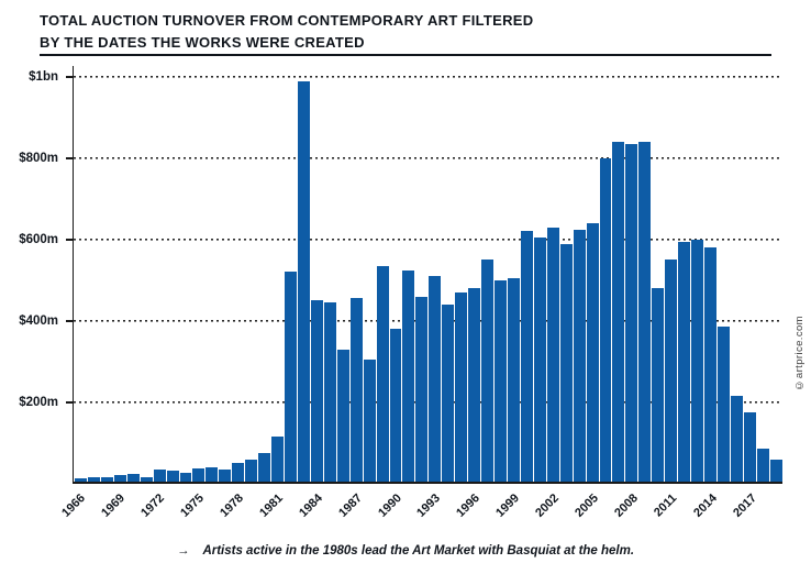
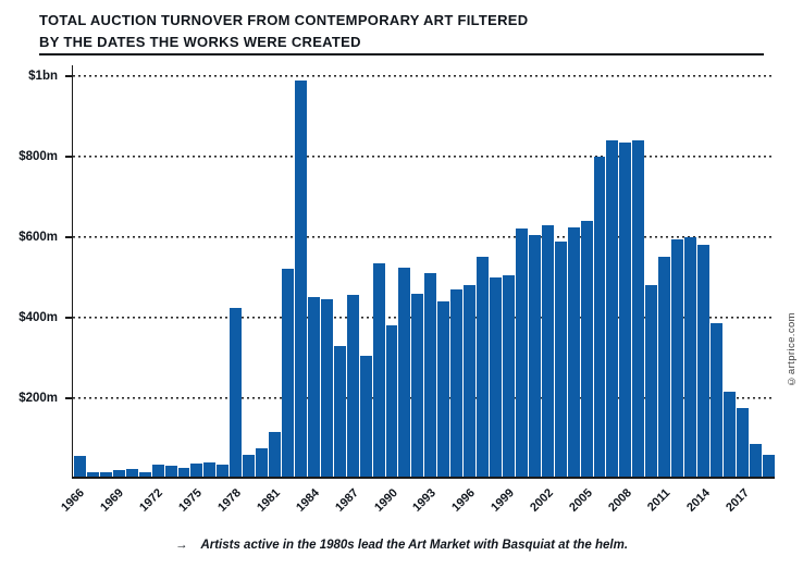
1966: $10m -> $50m
1978: $40m -> $420m
